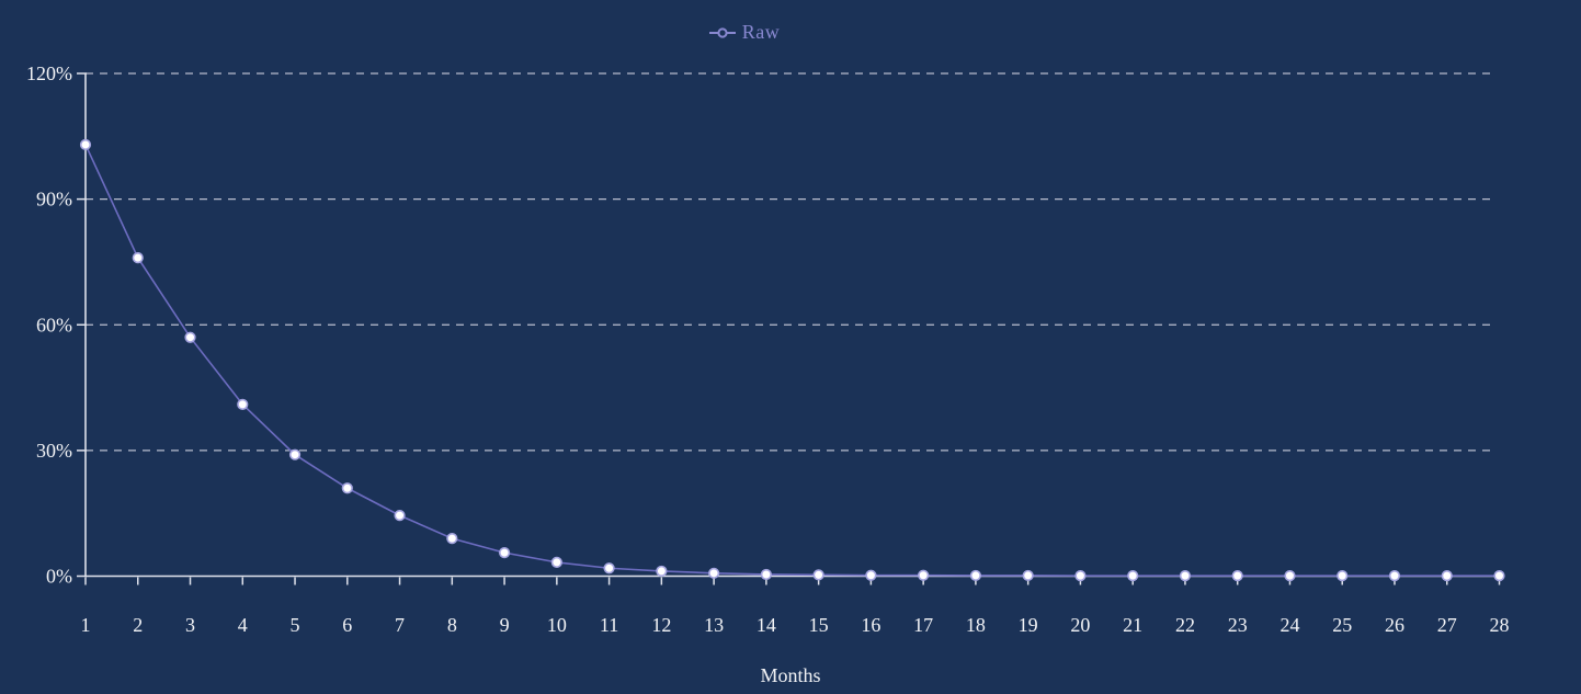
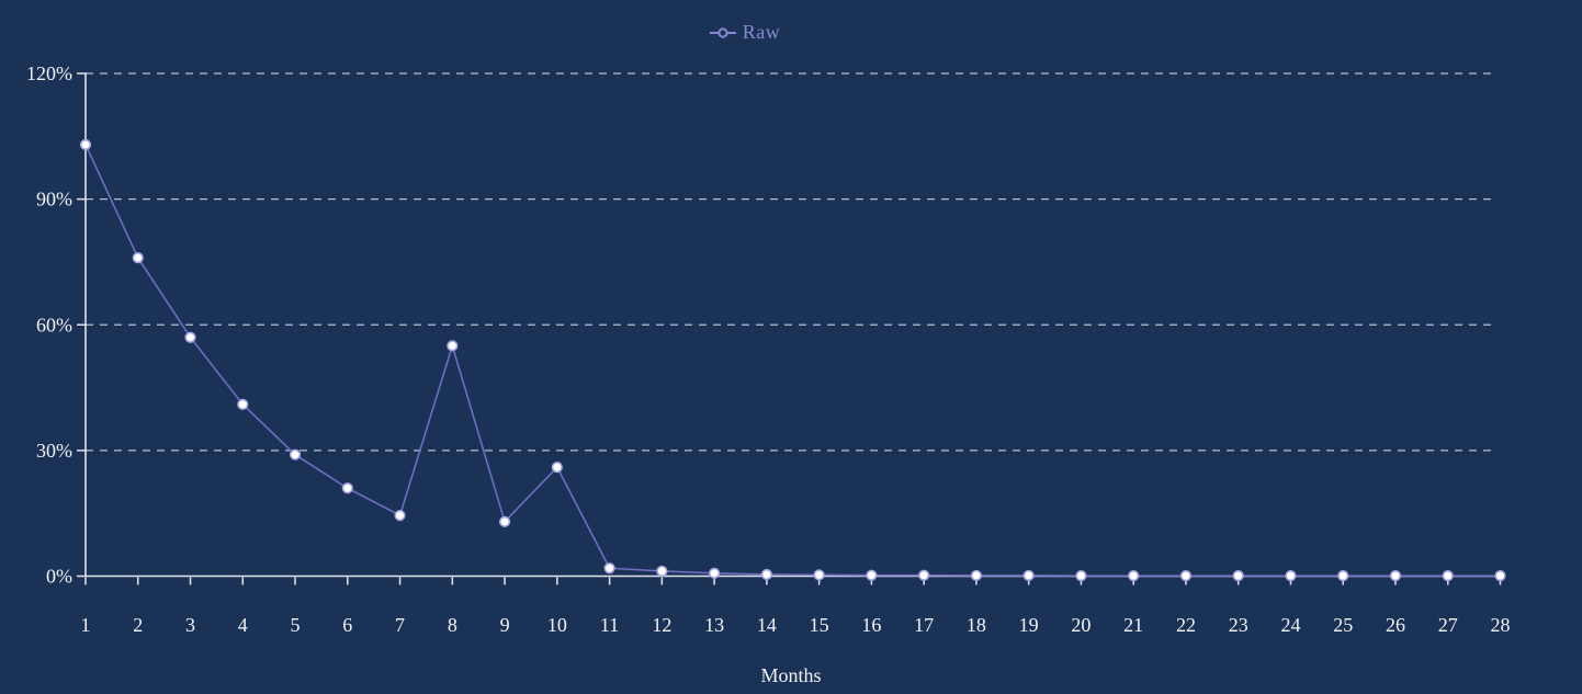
8: 9% -> 55%
9: 6% -> 13%
10: 3% -> 26%
